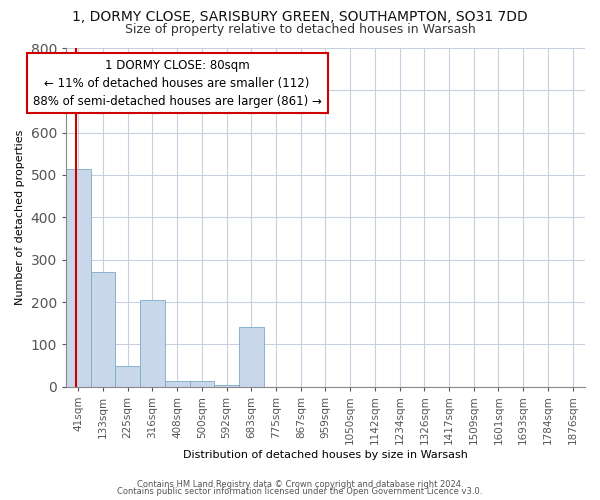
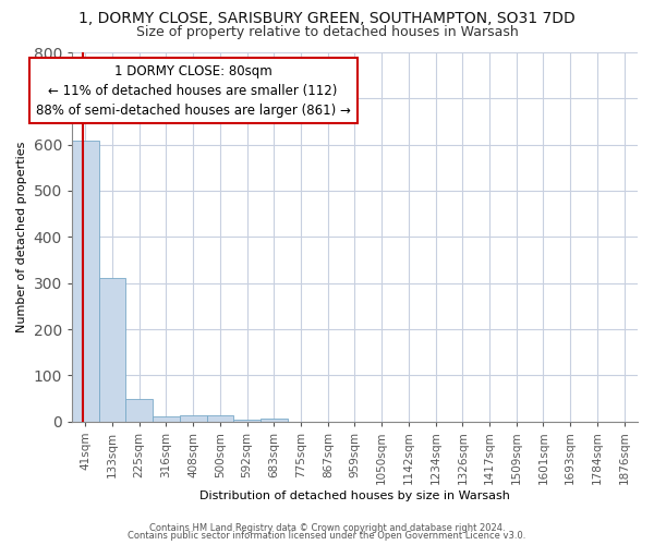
41sqm: 515 -> 608
133sqm: 270 -> 310
316sqm: 205 -> 10
683sqm: 140 -> 7
